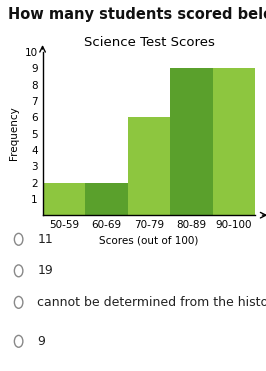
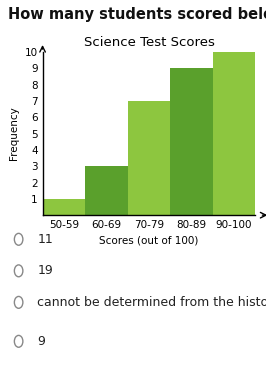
50-59: 2 -> 1
60-69: 2 -> 3
70-79: 6 -> 7
90-100: 9 -> 10
